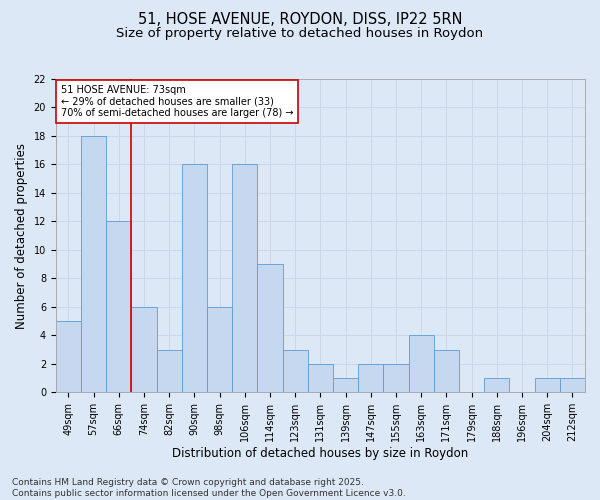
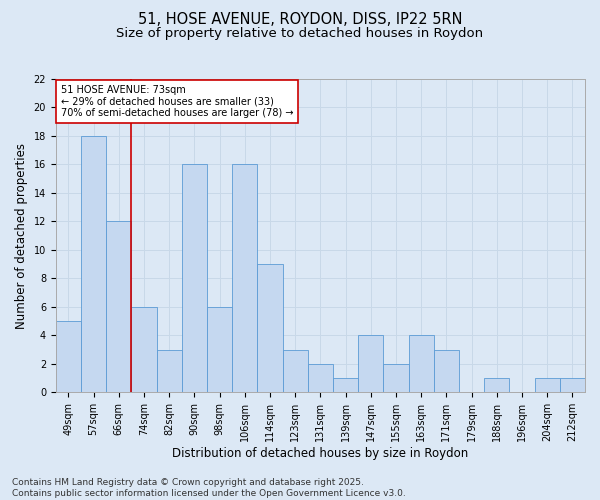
147sqm: 2 -> 4
